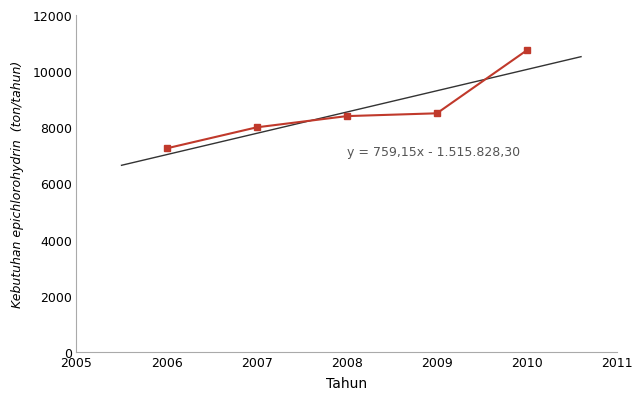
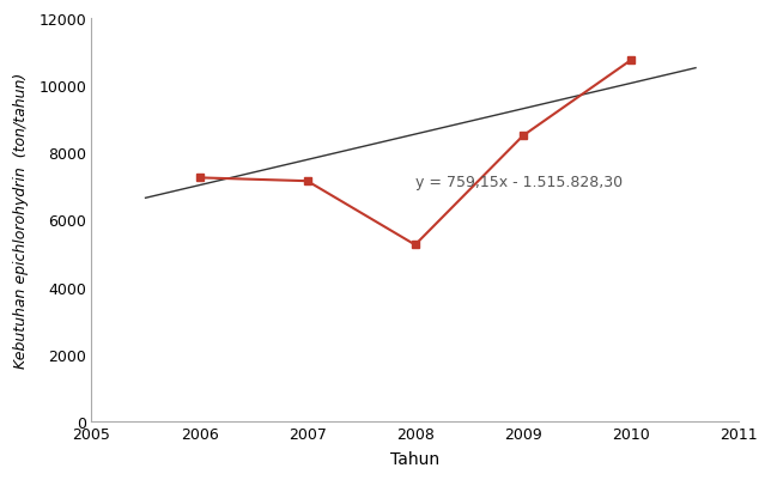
2007: 8000 -> 7150
2008: 8400 -> 5250
